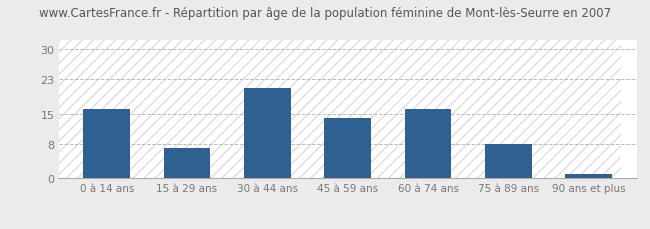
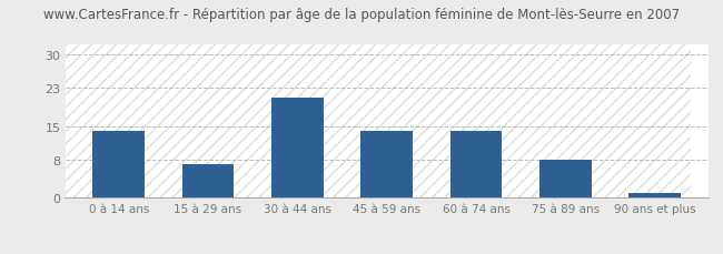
0 à 14 ans: 16 -> 14
60 à 74 ans: 16 -> 14
